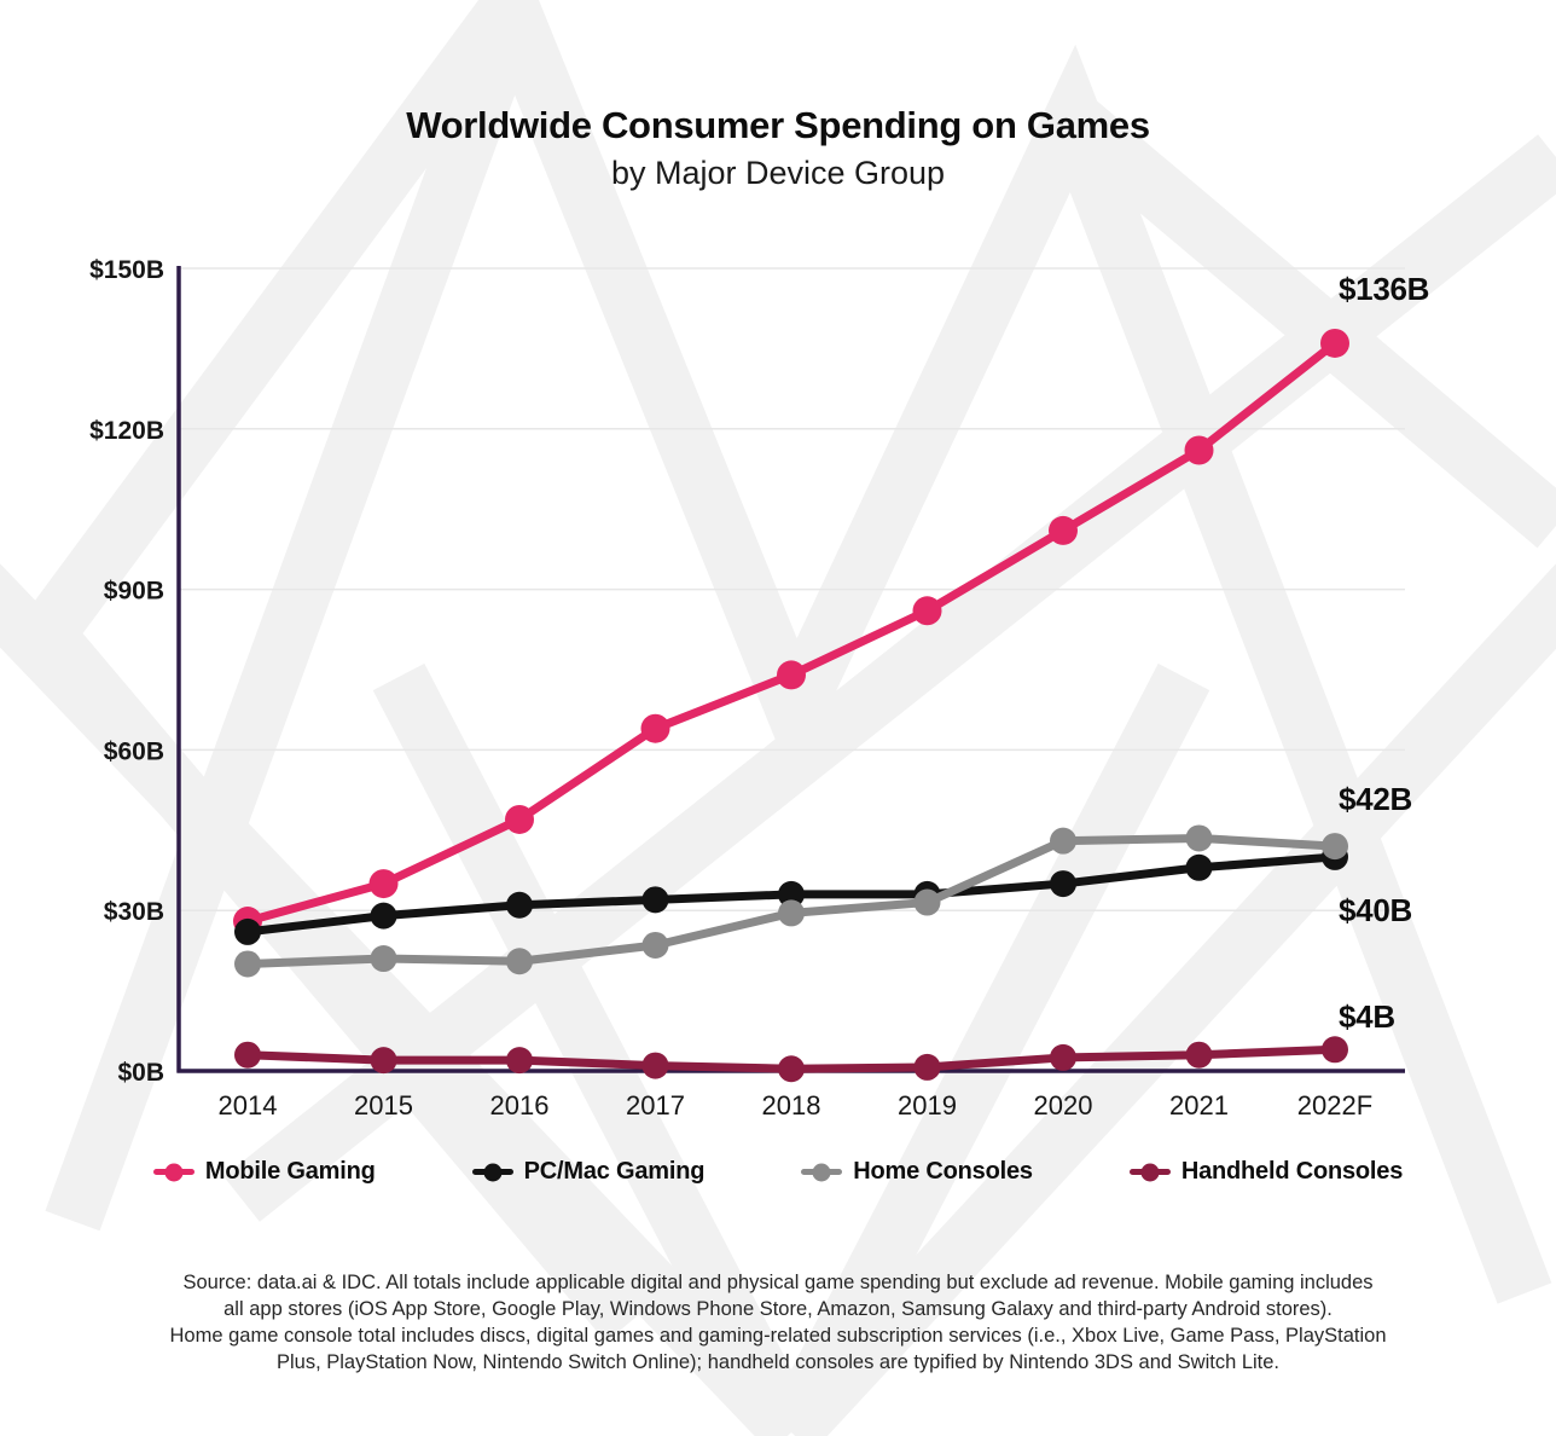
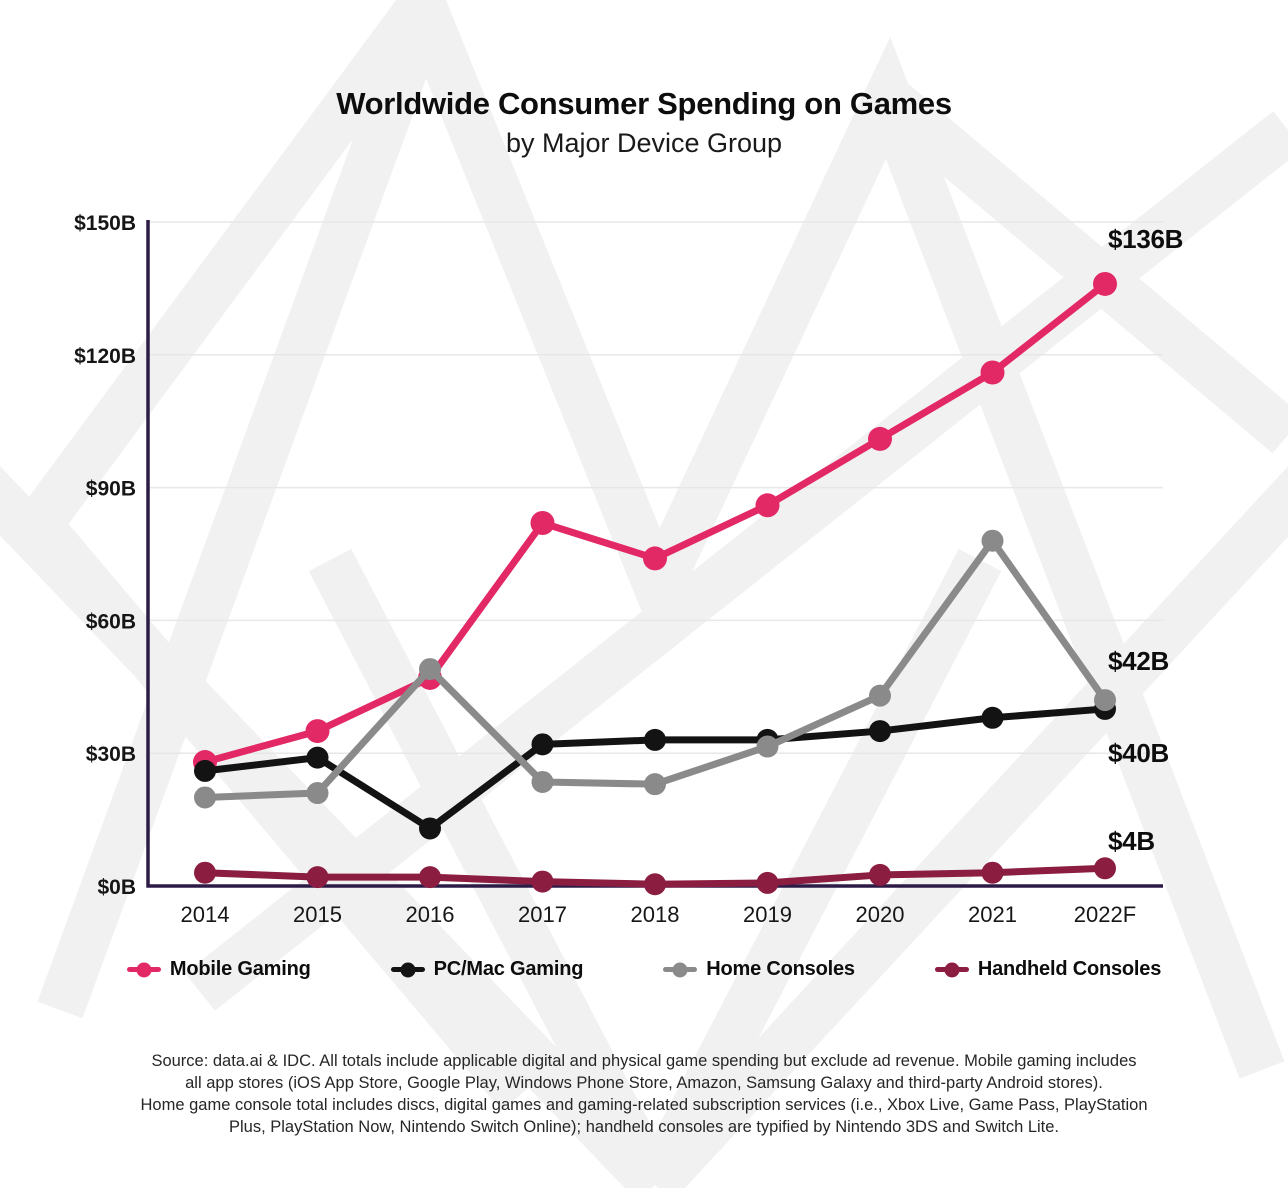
PC/Mac Gaming/2016: $31B -> $13B
Home Consoles/2016: $20B -> $49B
Mobile Gaming/2017: $64B -> $82B
Home Consoles/2018: $30B -> $23B
Home Consoles/2021: $44B -> $78B
